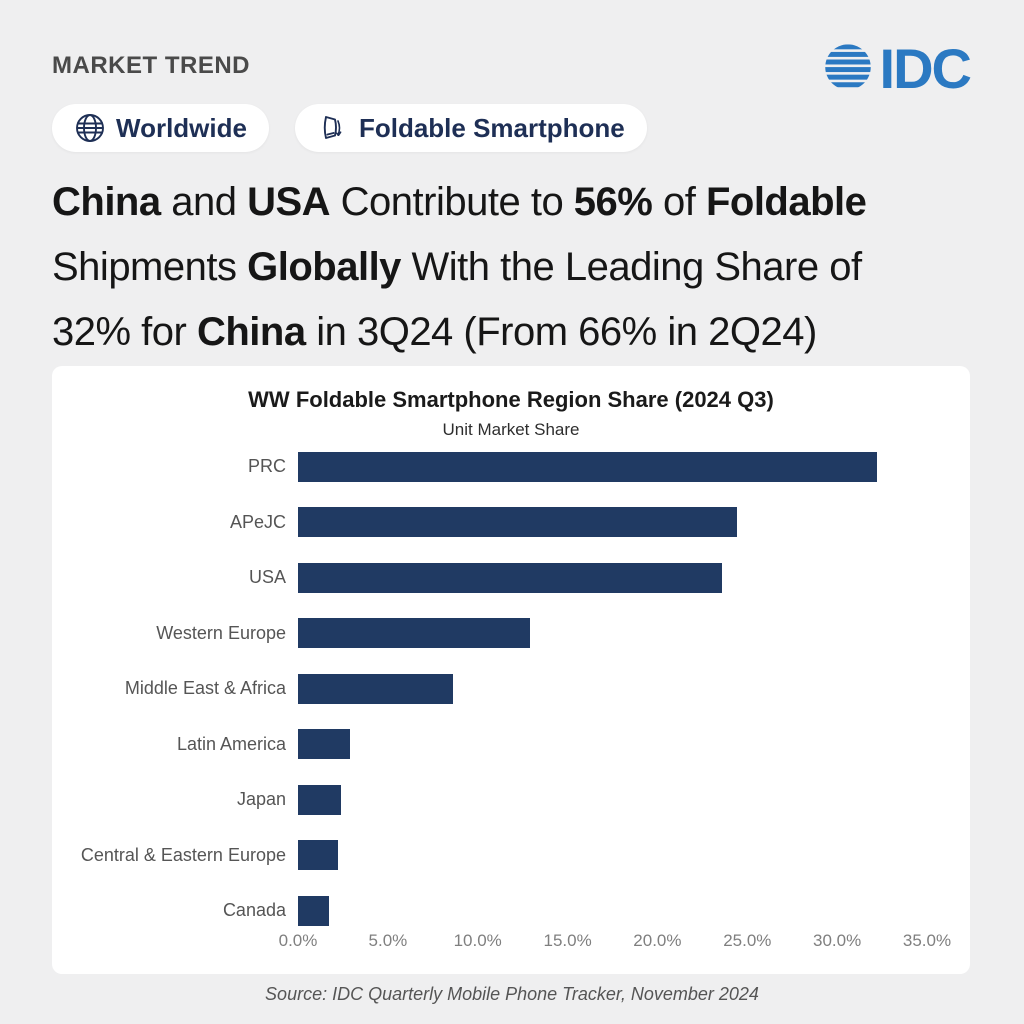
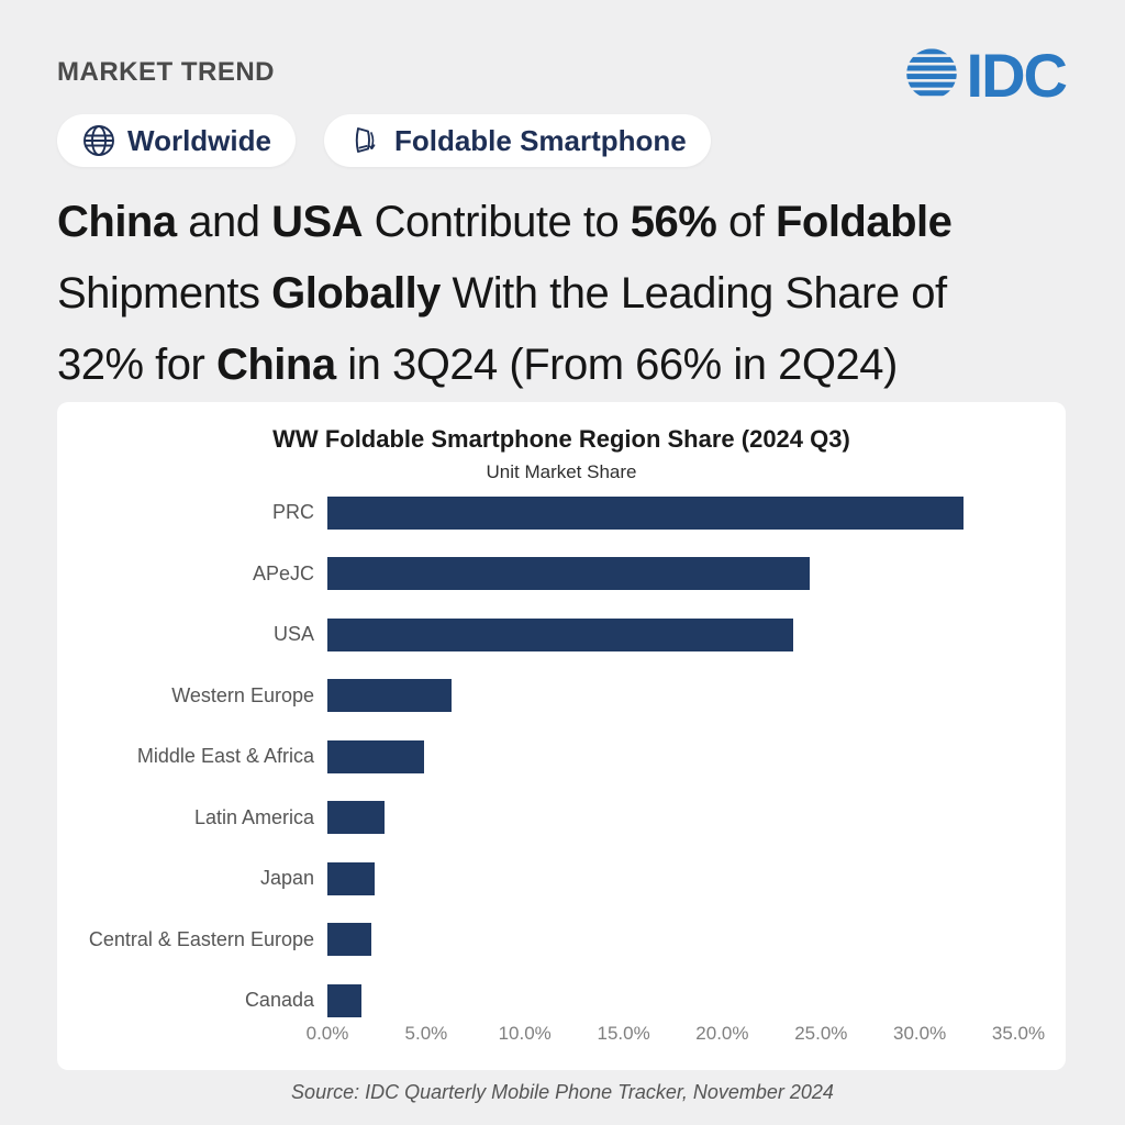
Western Europe: 12.9% -> 6.3%
Middle East & Africa: 8.6% -> 4.9%
